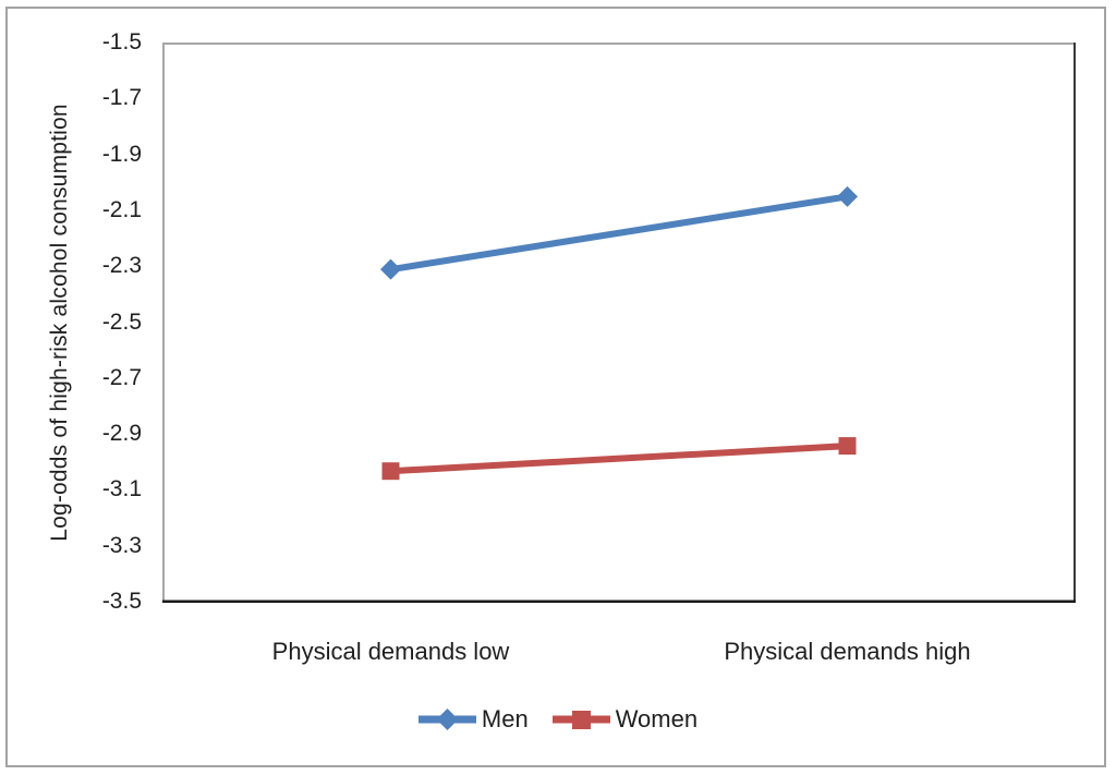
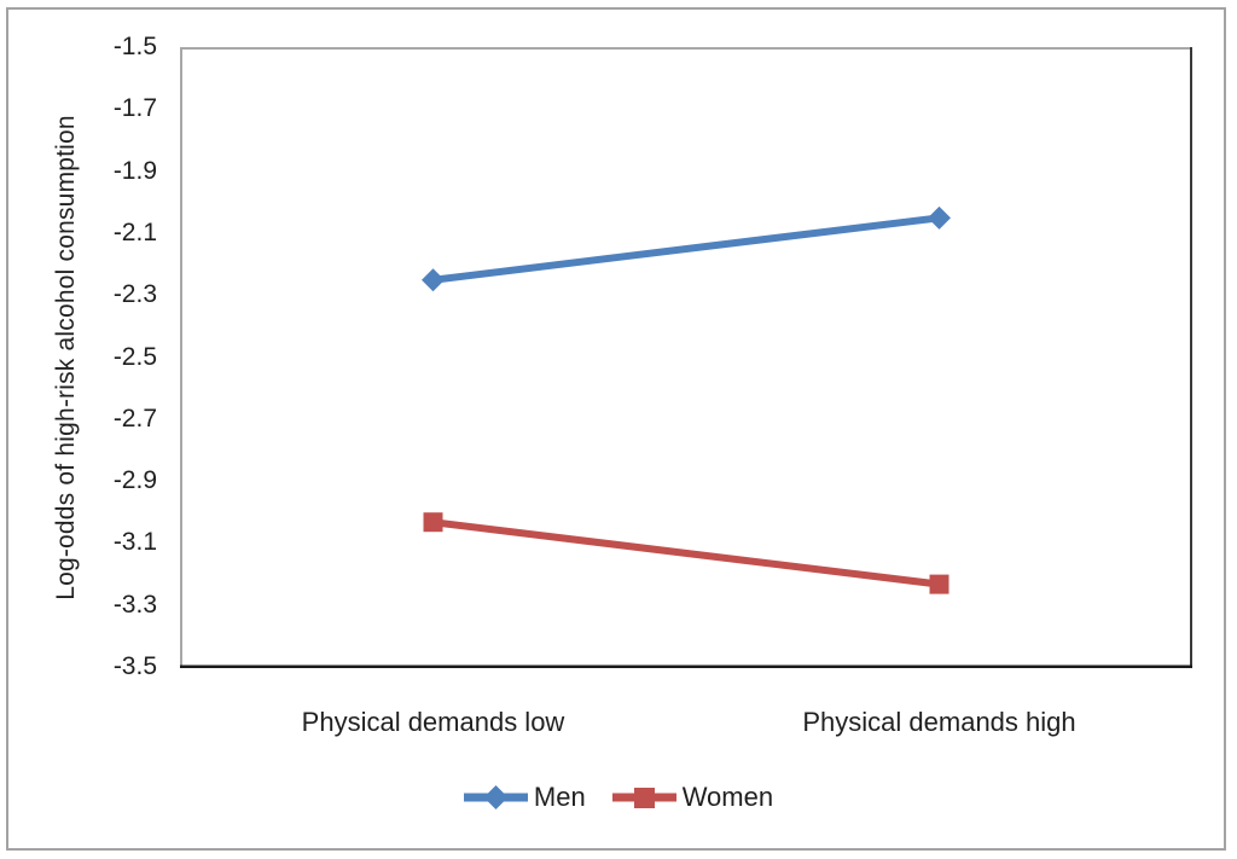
Men/Physical demands low: -2.31 -> -2.25
Women/Physical demands high: -2.94 -> -3.23
